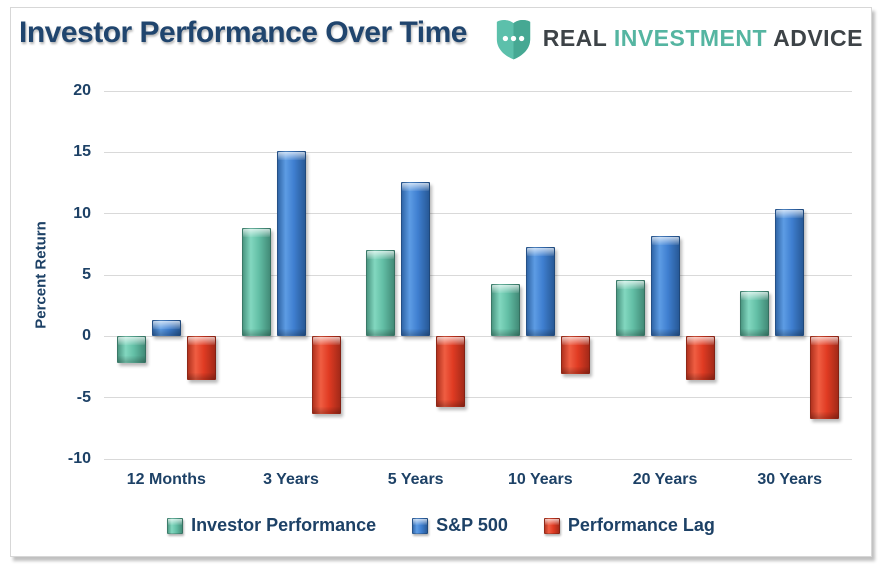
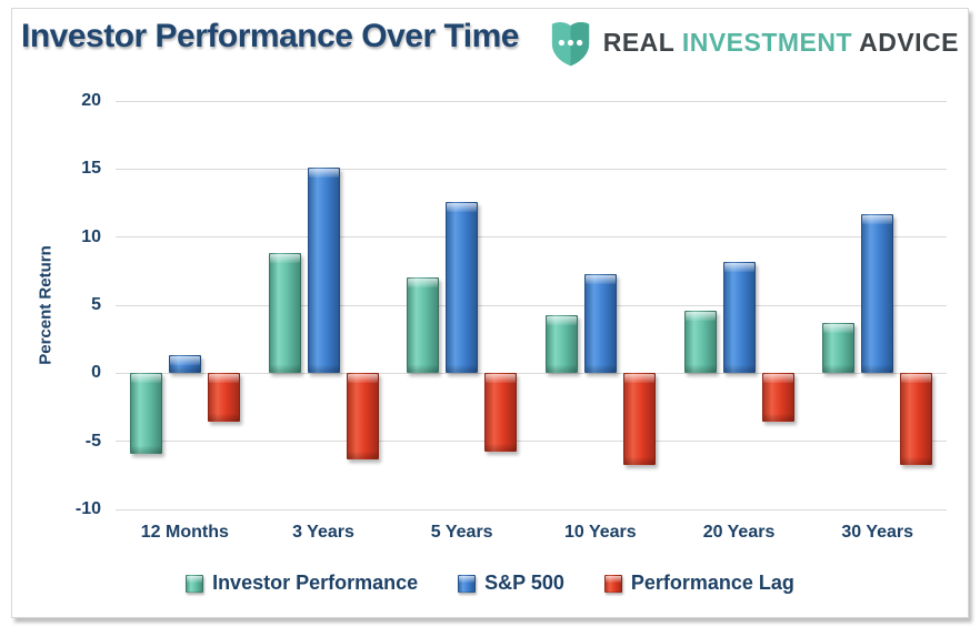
Investor Performance/12 Months: -2.2 -> -5.9
Performance Lag/10 Years: -3.1 -> -6.7
S&P 500/30 Years: 10.4 -> 11.7
